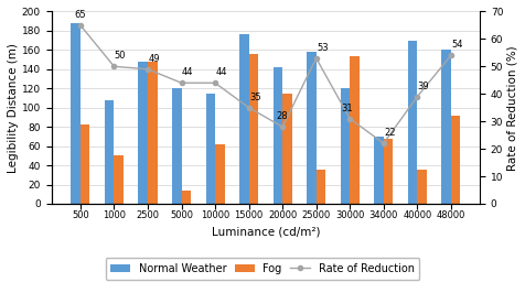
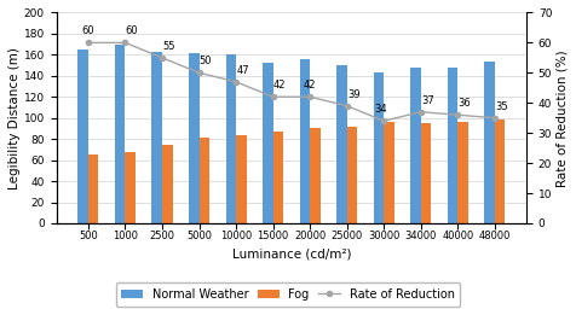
Normal Weather/500: 188 -> 165
Rate of Reduction/500: 65 -> 60
Fog/500: 82 -> 65
Normal Weather/1000: 108 -> 170
Rate of Reduction/1000: 50 -> 60
Fog/1000: 50 -> 68
Normal Weather/2500: 148 -> 163
Rate of Reduction/2500: 49 -> 55
Fog/2500: 148 -> 75
Normal Weather/5000: 120 -> 162
Rate of Reduction/5000: 44 -> 50
Fog/5000: 14 -> 81
Normal Weather/10000: 114 -> 160
Rate of Reduction/10000: 44 -> 47
Fog/10000: 62 -> 84
Normal Weather/15000: 176 -> 152
Rate of Reduction/15000: 35 -> 42
Fog/15000: 156 -> 87
Normal Weather/20000: 142 -> 156
Rate of Reduction/20000: 28 -> 42
Fog/20000: 114 -> 90
Normal Weather/25000: 158 -> 150
Rate of Reduction/25000: 53 -> 39
Fog/25000: 36 -> 92
Normal Weather/30000: 120 -> 143
Rate of Reduction/30000: 31 -> 34
Fog/30000: 154 -> 96
Normal Weather/34000: 70 -> 148
Rate of Reduction/34000: 22 -> 37
Fog/34000: 68 -> 95
Normal Weather/40000: 170 -> 148
Rate of Reduction/40000: 39 -> 36
Fog/40000: 36 -> 96
Normal Weather/48000: 160 -> 153
Rate of Reduction/48000: 54 -> 35
Fog/48000: 92 -> 99
